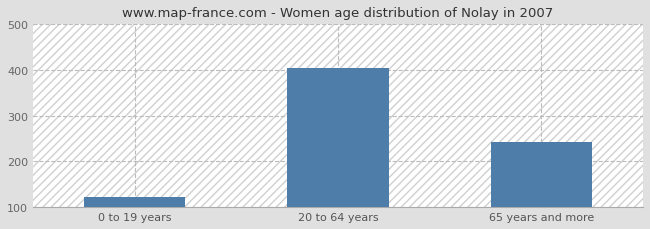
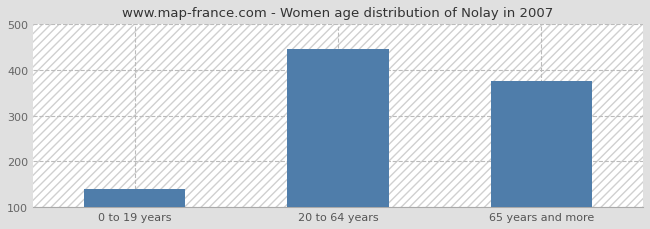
0 to 19 years: 122 -> 140
20 to 64 years: 405 -> 445
65 years and more: 243 -> 375
